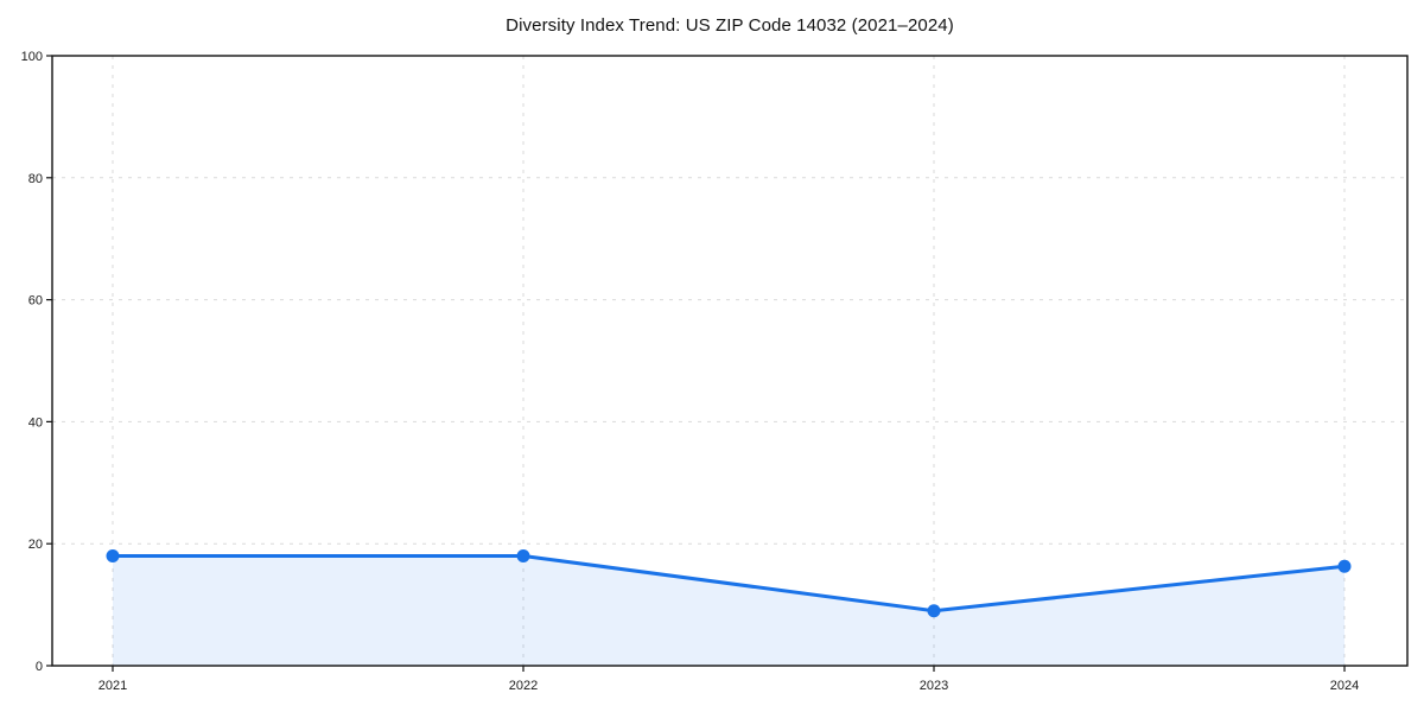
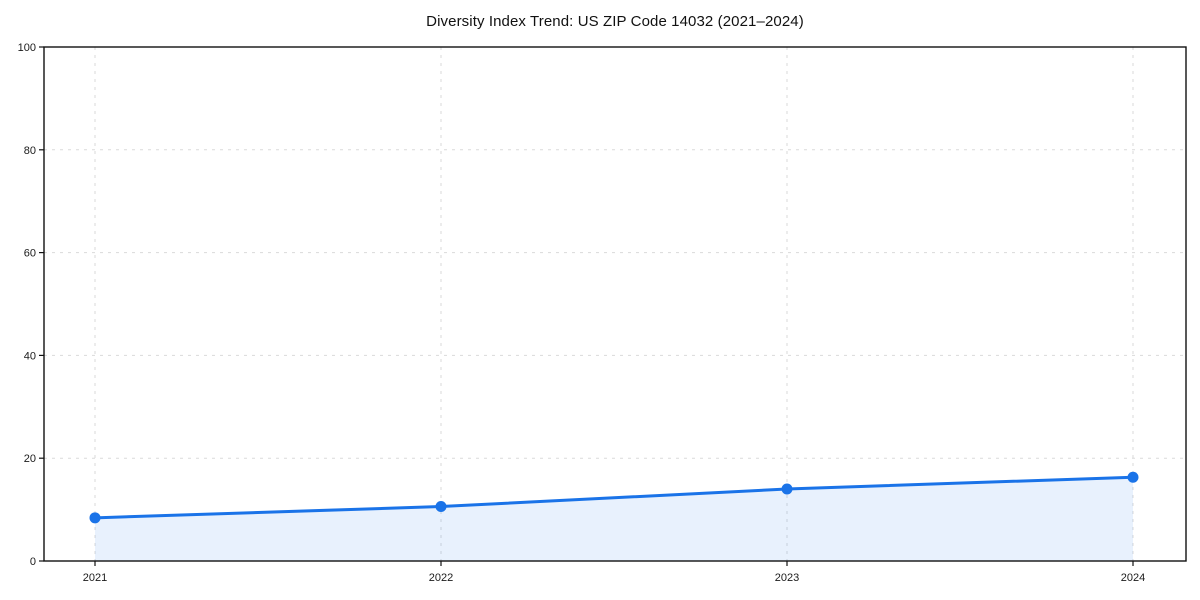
2021: 18 -> 8
2022: 18 -> 11
2023: 9 -> 14
